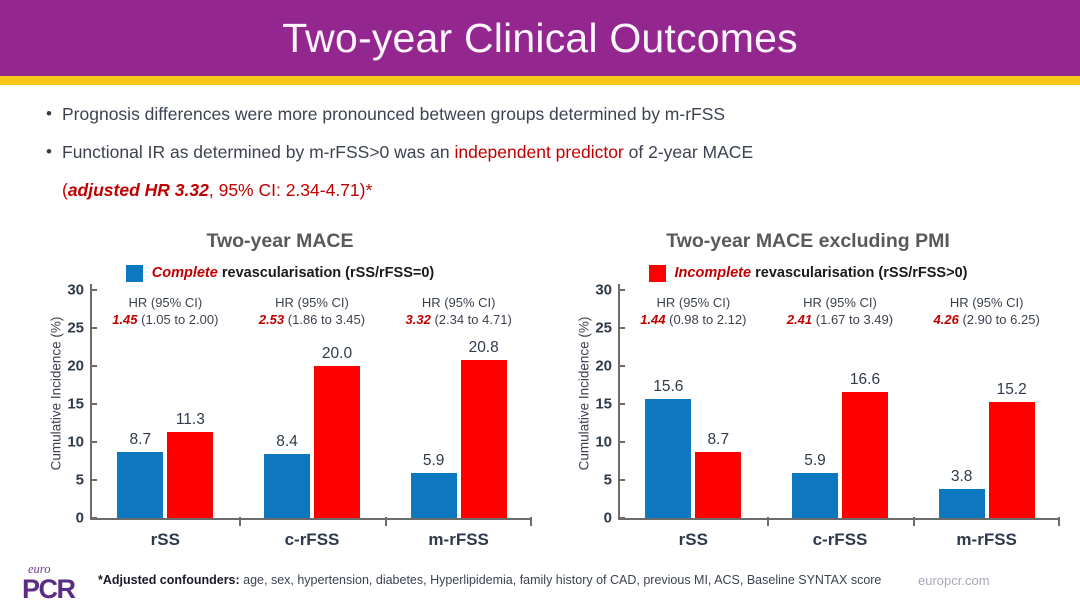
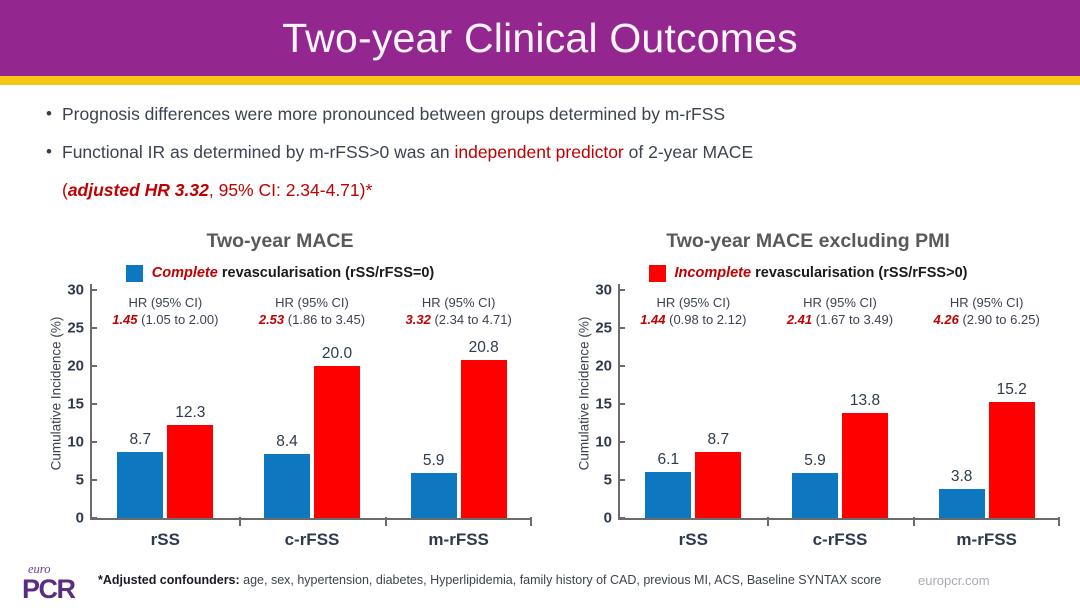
Two-year MACE/Incomplete revascularisation (rSS/rFSS>0)/rSS: 11.3 -> 12.3
Two-year MACE excluding PMI/Complete revascularisation (rSS/rFSS=0)/rSS: 15.6 -> 6.1
Two-year MACE excluding PMI/Incomplete revascularisation (rSS/rFSS>0)/c-rFSS: 16.6 -> 13.8
